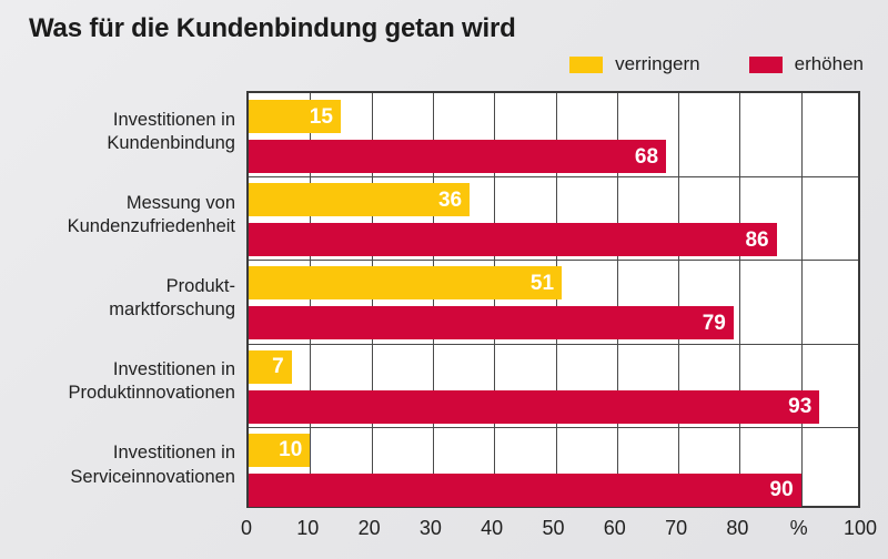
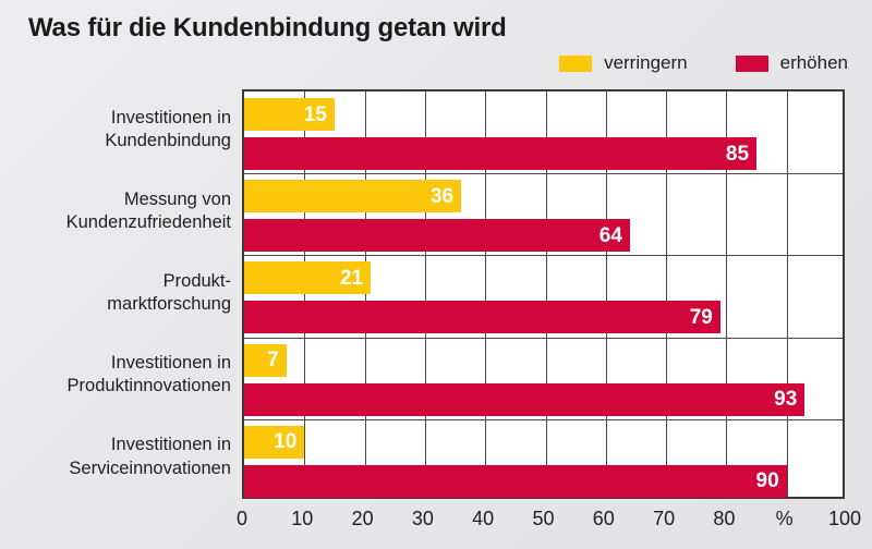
erhöhen/Investitionen in Kundenbindung: 68 -> 85
erhöhen/Messung von Kundenzufriedenheit: 86 -> 64
verringern/Produkt-marktforschung: 51 -> 21
